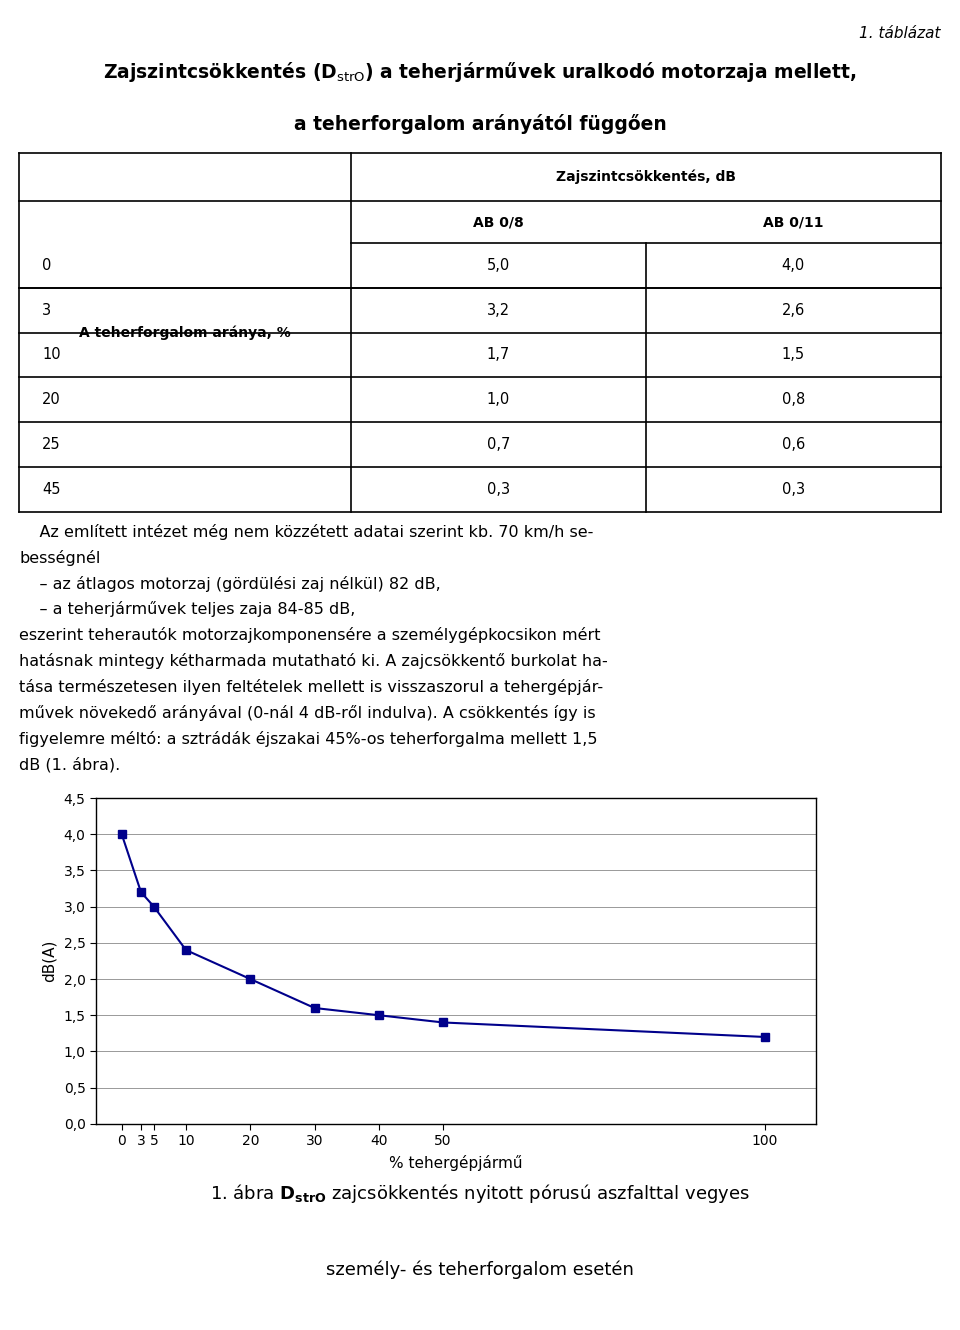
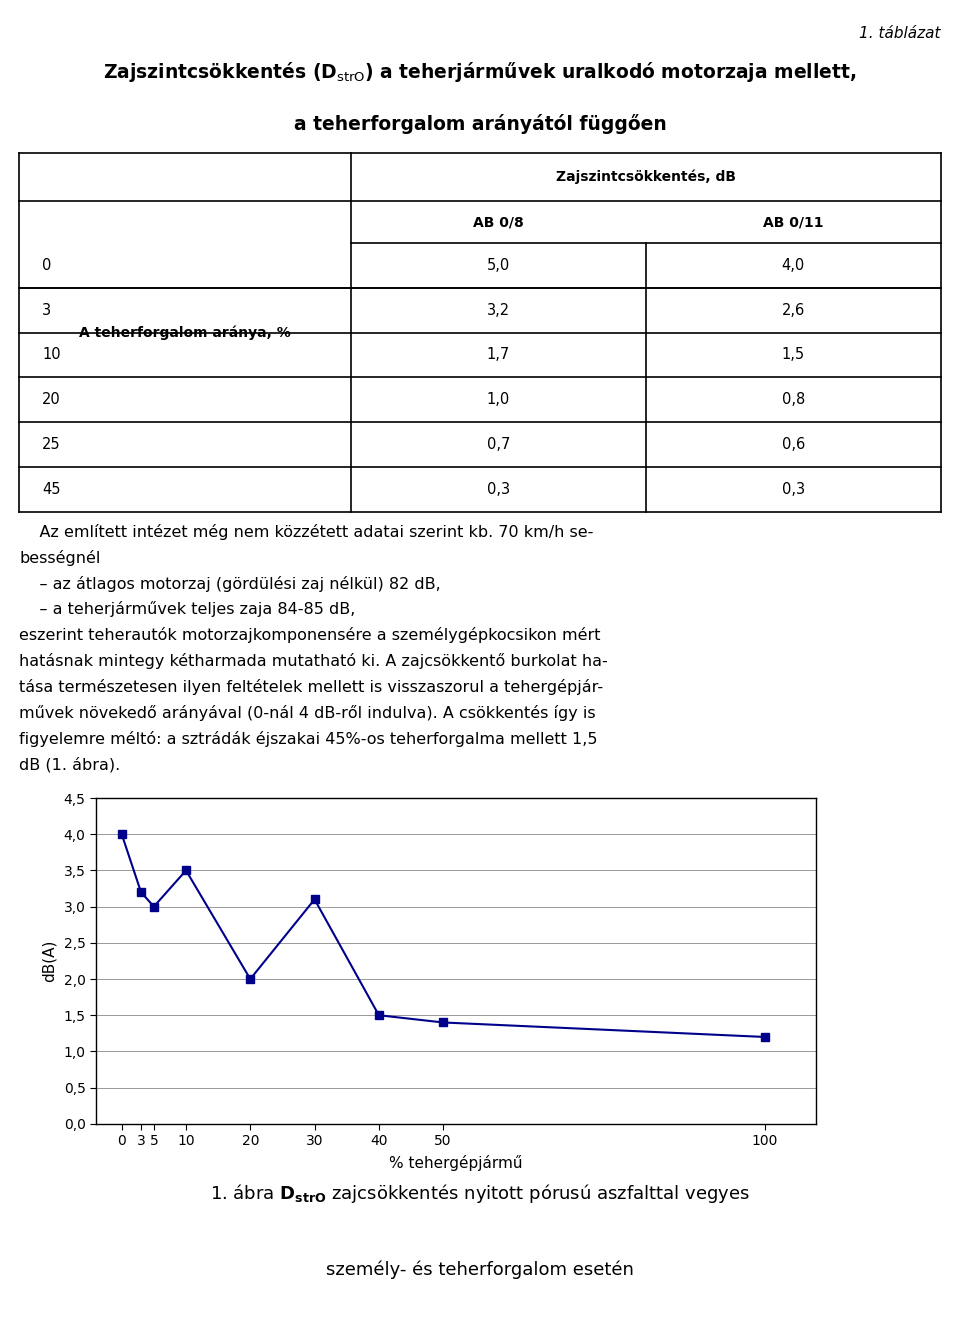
10: 2,4 -> 3,5
30: 1,6 -> 3,1
